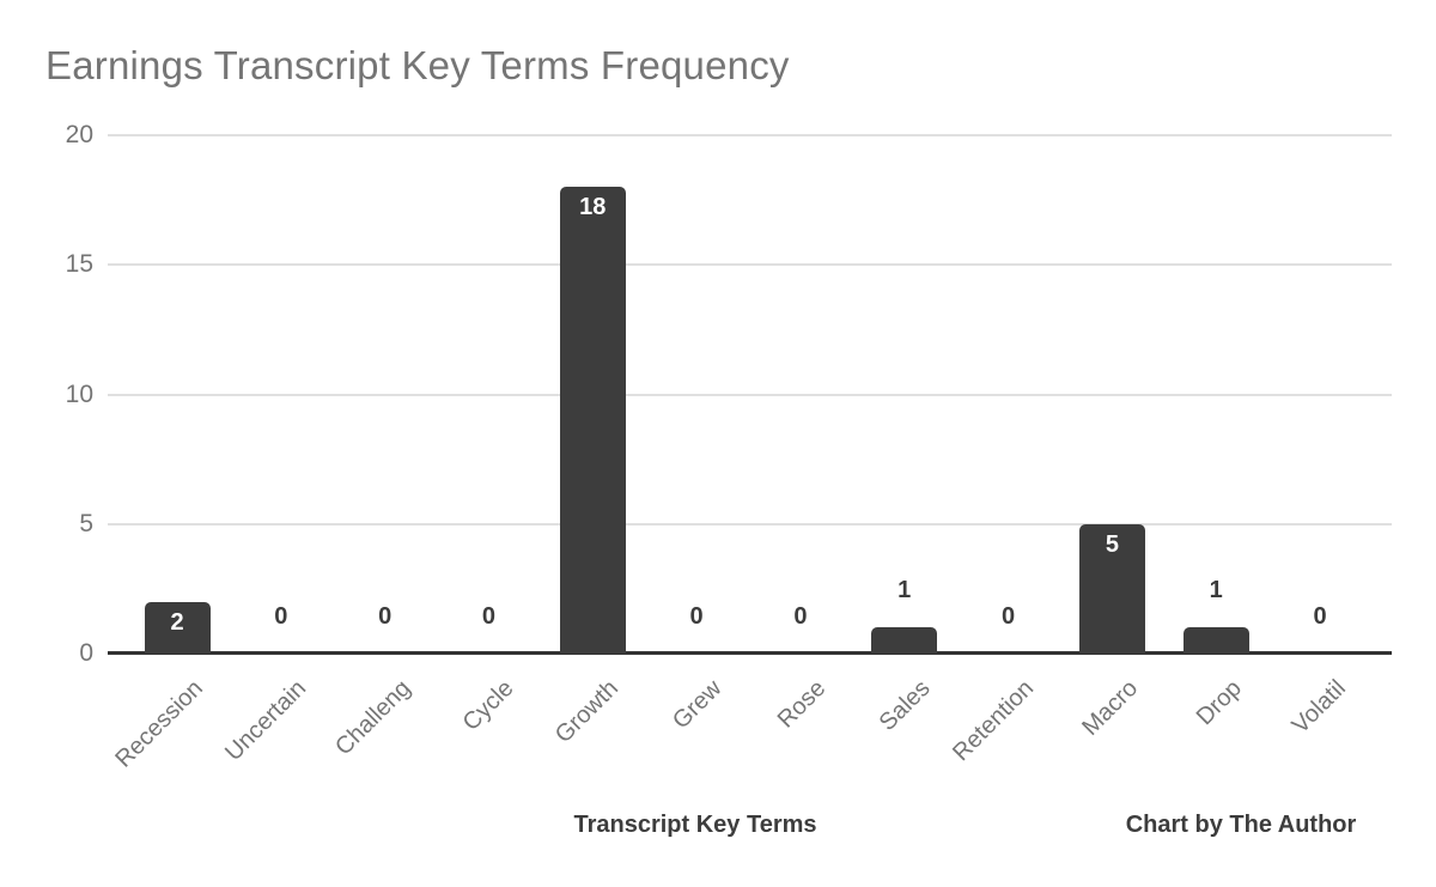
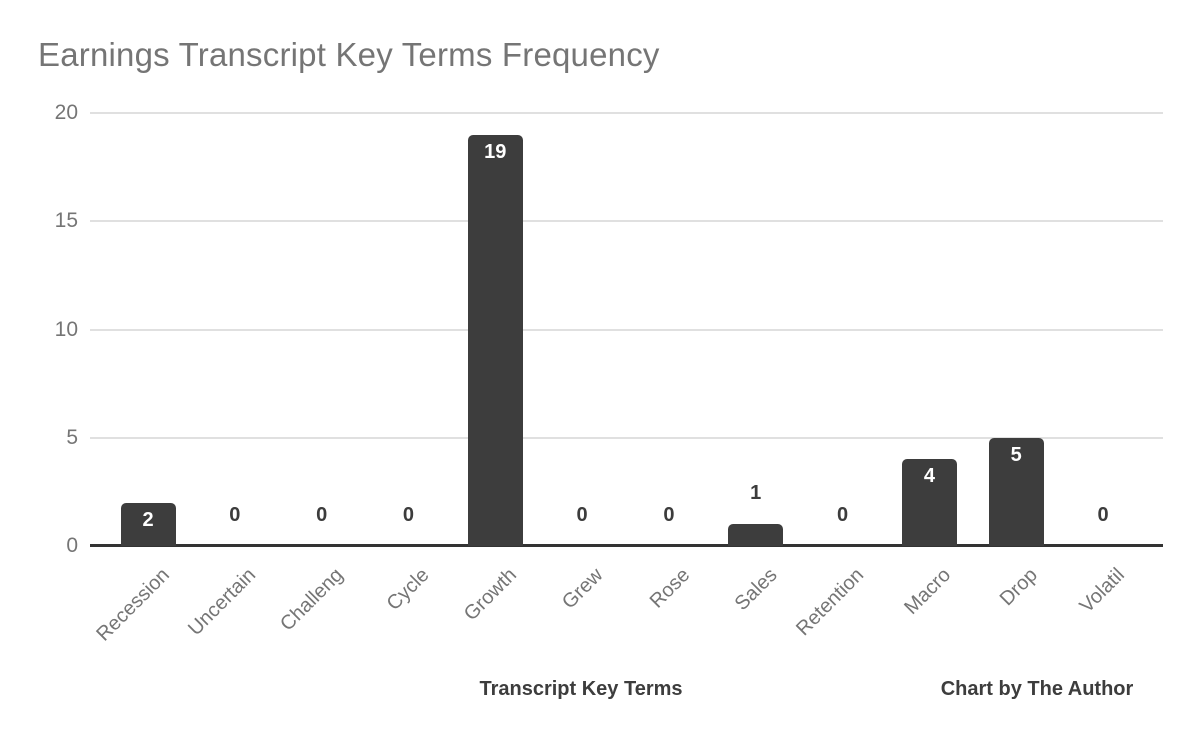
Growth: 18 -> 19
Macro: 5 -> 4
Drop: 1 -> 5
